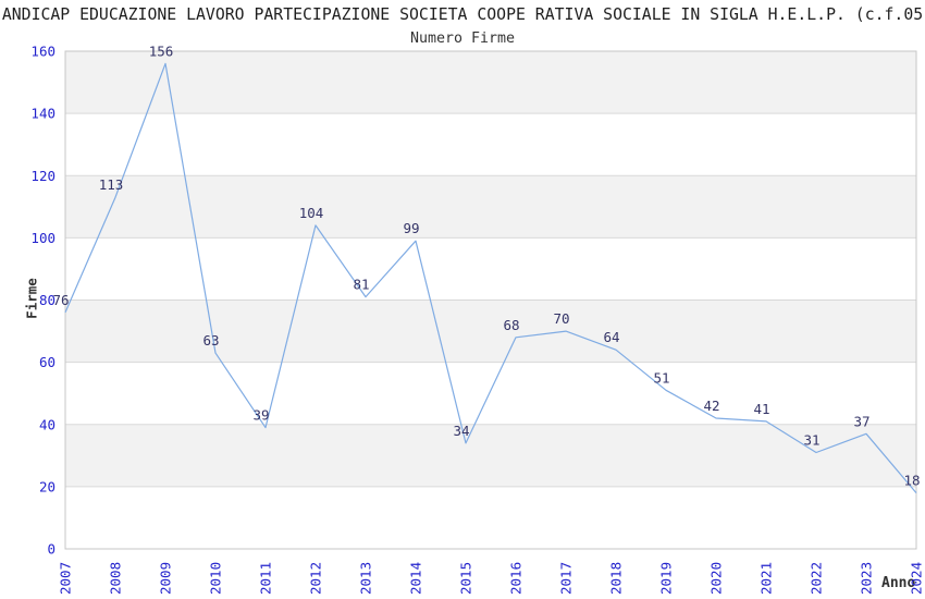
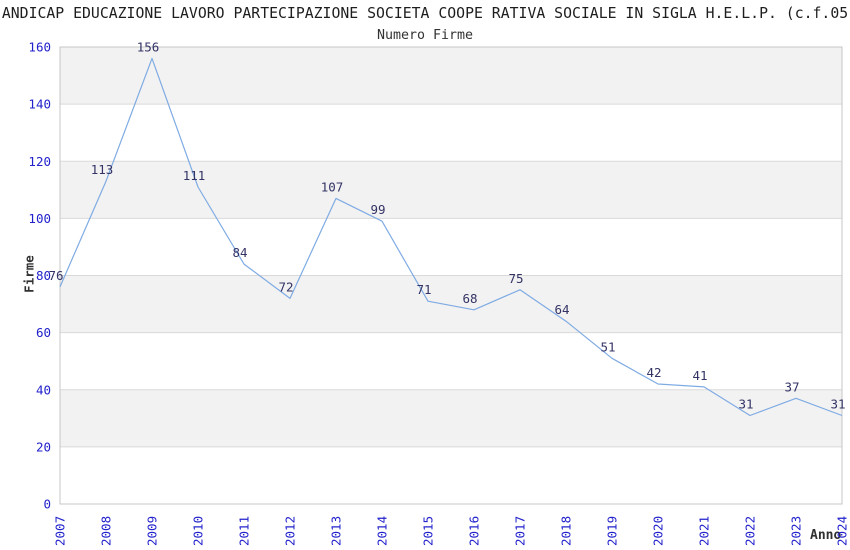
2010: 63 -> 111
2011: 39 -> 84
2012: 104 -> 72
2013: 81 -> 107
2015: 34 -> 71
2017: 70 -> 75
2024: 18 -> 31
